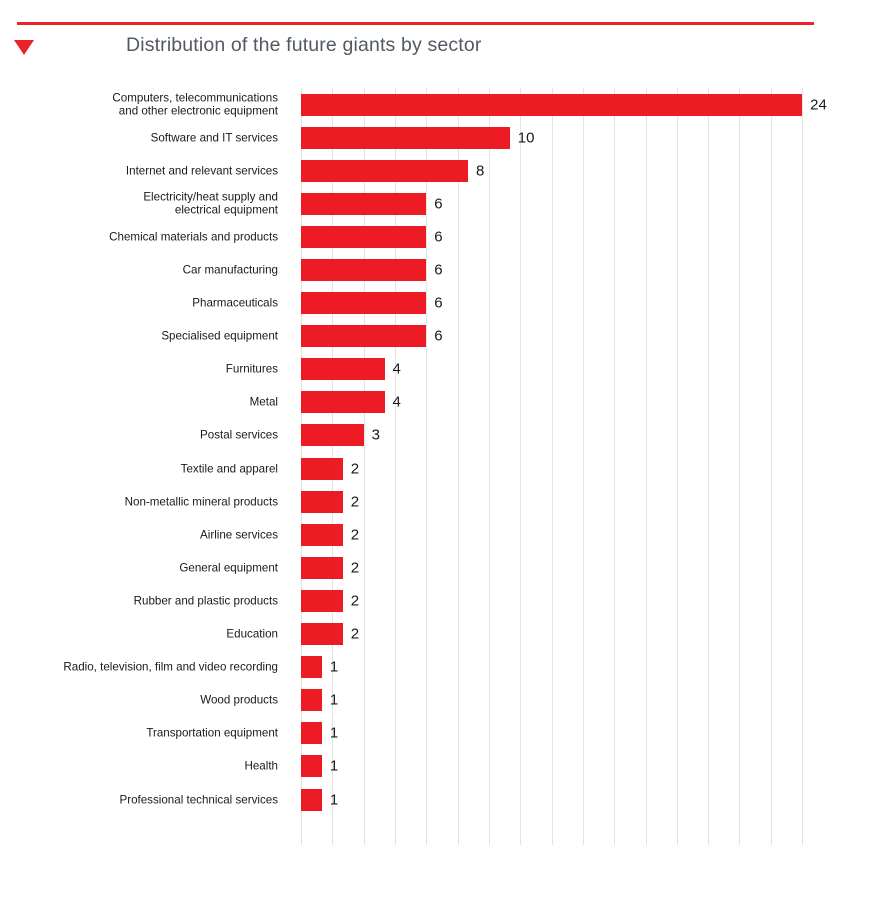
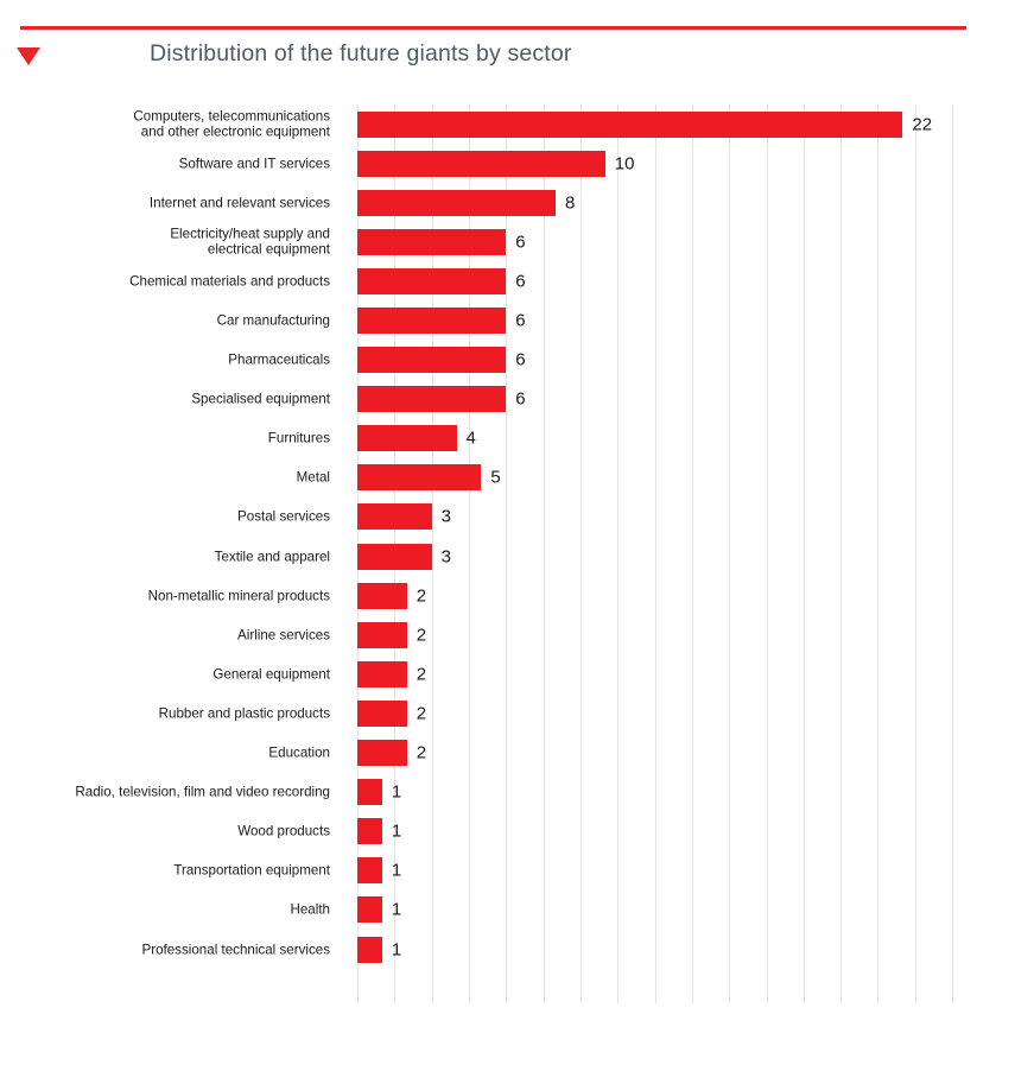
Computers, telecommunications and other electronic equipment: 24 -> 22
Metal: 4 -> 5
Textile and apparel: 2 -> 3
